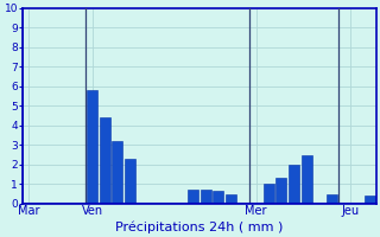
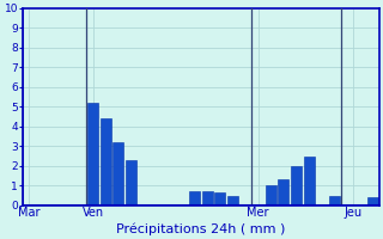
Ven: 5.8 -> 5.2
